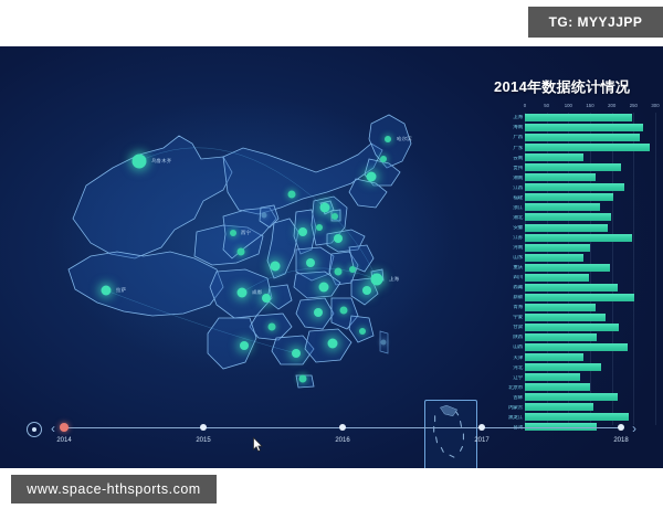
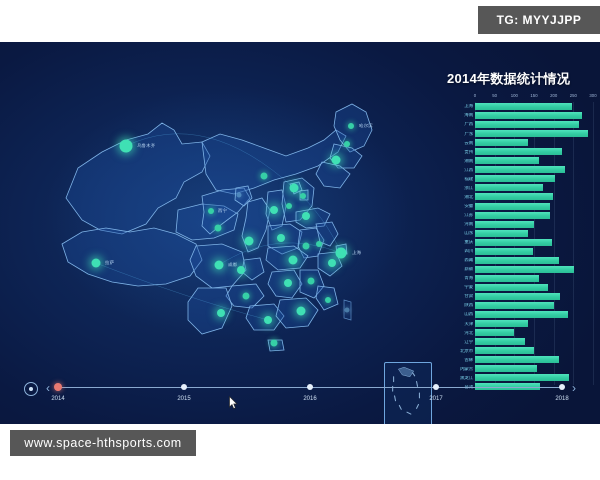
江苏: 250 -> 190
陕西: 170 -> 200
河北: 180 -> 100
